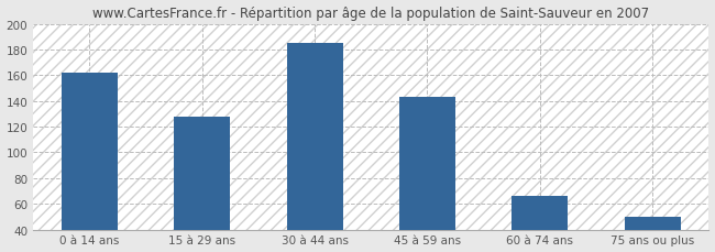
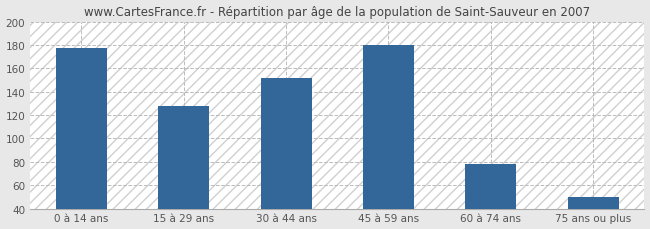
0 à 14 ans: 162 -> 177
30 à 44 ans: 185 -> 152
45 à 59 ans: 143 -> 180
60 à 74 ans: 66 -> 78
